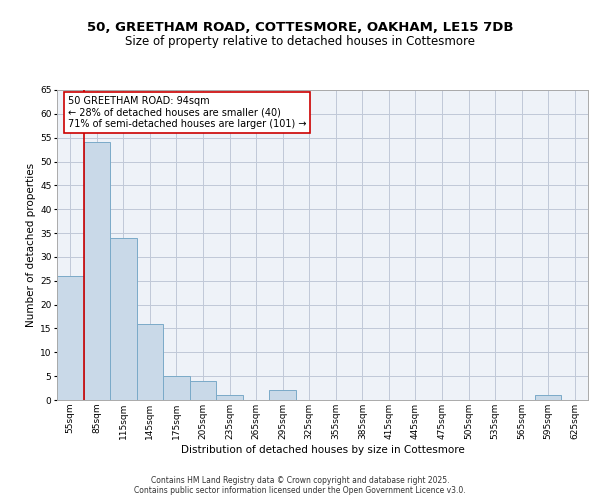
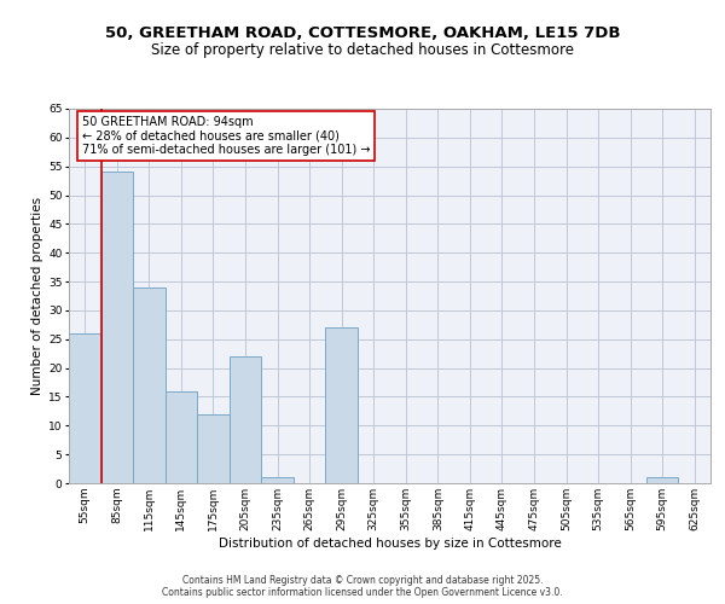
175sqm: 5 -> 12
205sqm: 4 -> 22
295sqm: 2 -> 27
